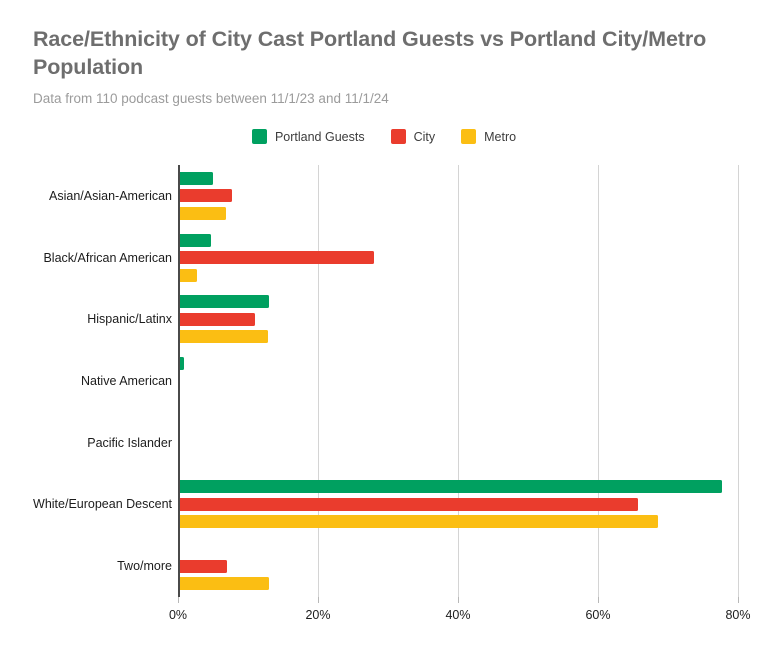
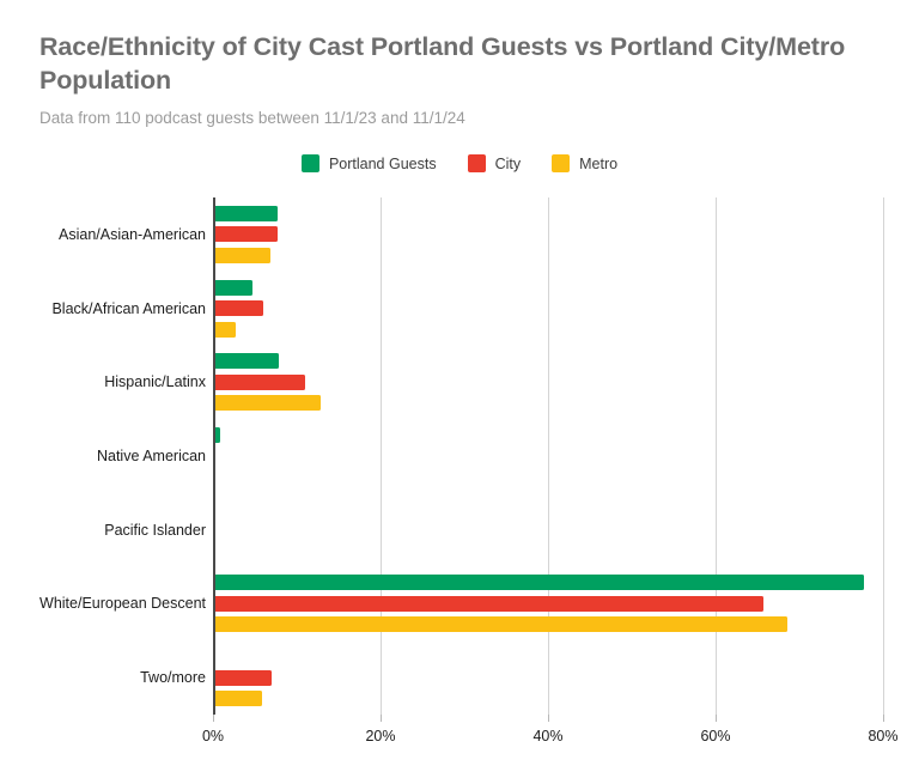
Portland Guests/Asian/Asian-American: 5% -> 8%
City/Black/African American: 28% -> 6%
Portland Guests/Hispanic/Latinx: 13% -> 8%
Metro/Two/more: 13% -> 6%
